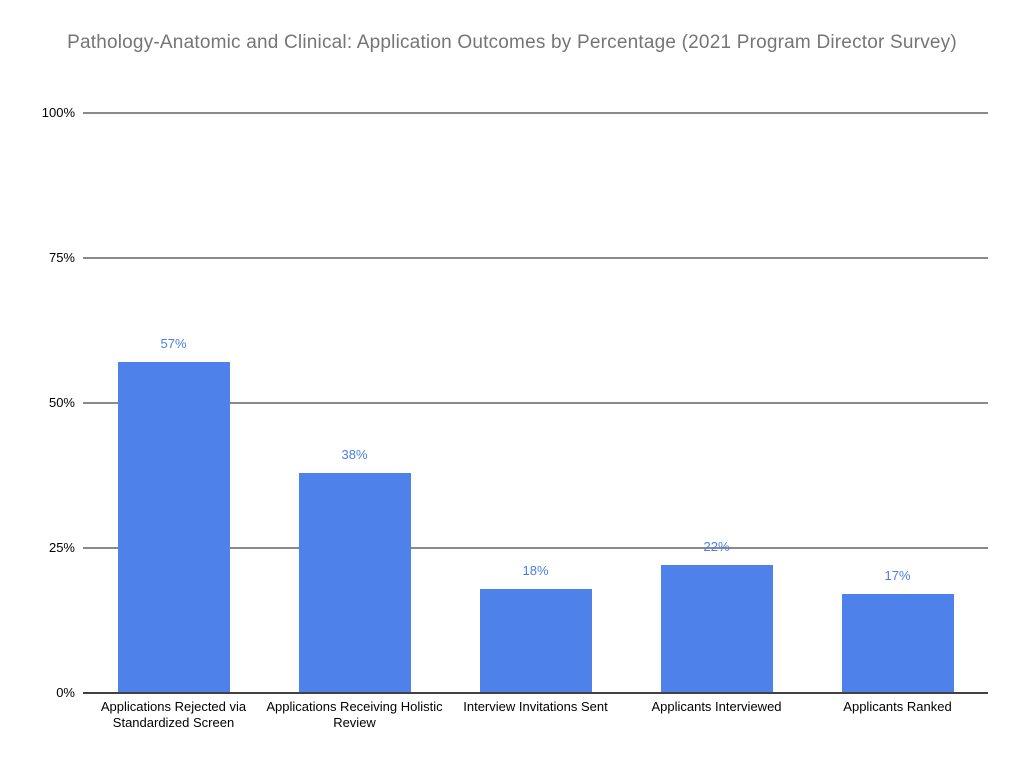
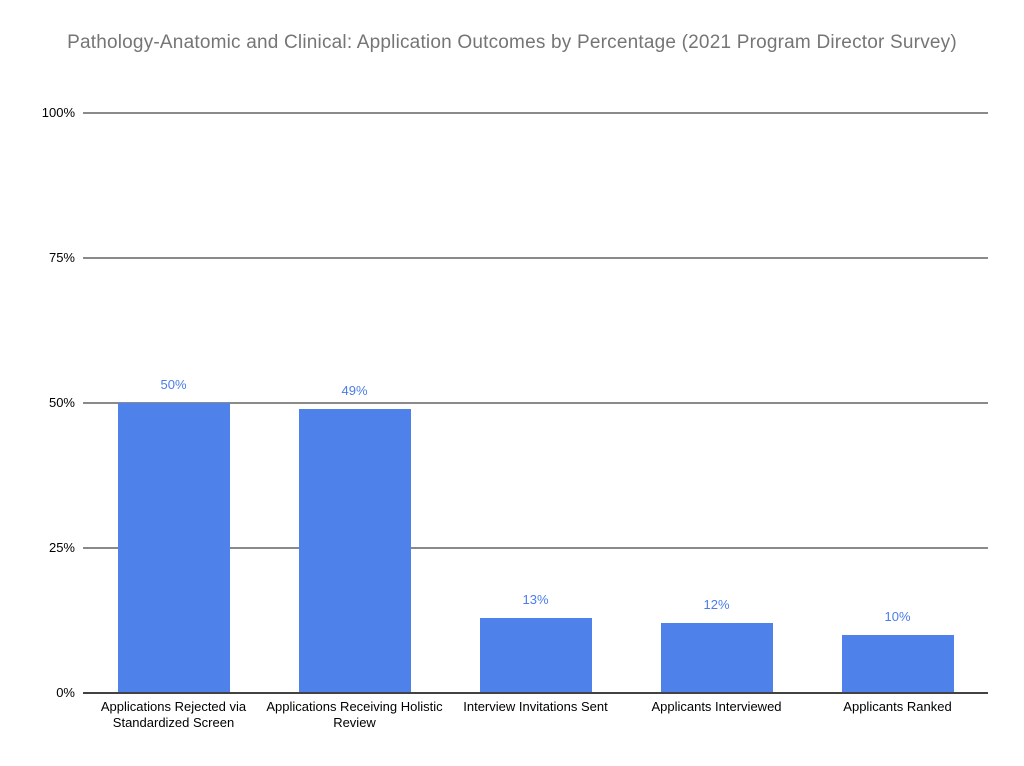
Applications Rejected via Standardized Screen: 57% -> 50%
Applications Receiving Holistic Review: 38% -> 49%
Interview Invitations Sent: 18% -> 13%
Applicants Interviewed: 22% -> 12%
Applicants Ranked: 17% -> 10%
